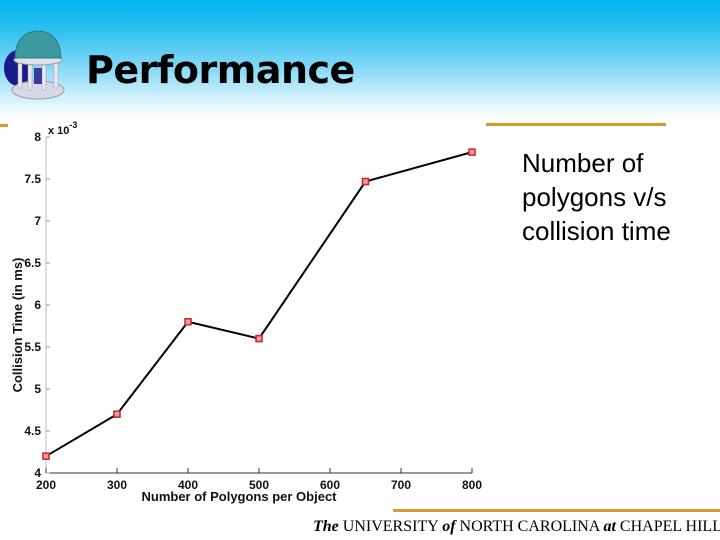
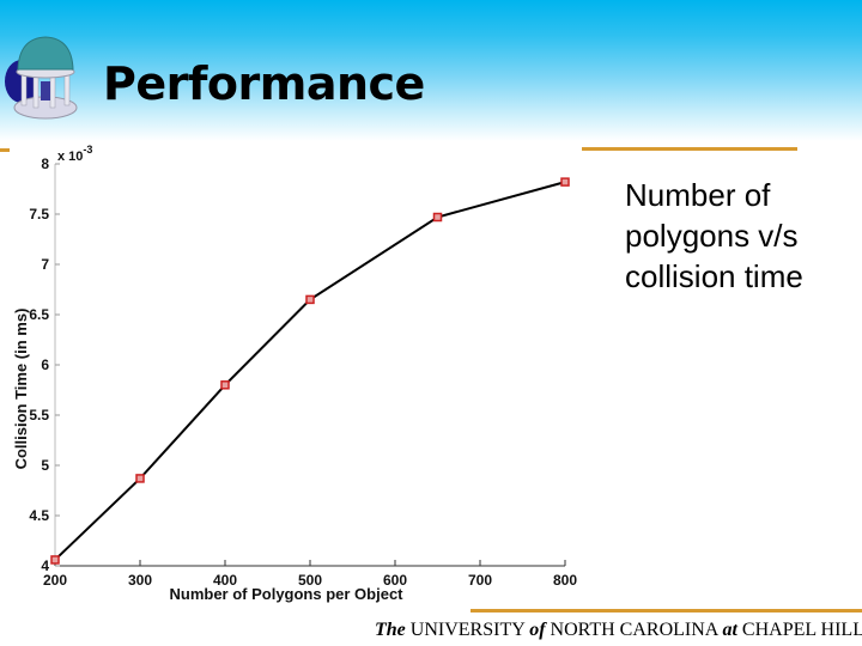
200: 4.2 -> 4.1
300: 4.7 -> 4.9
500: 5.6 -> 6.7
